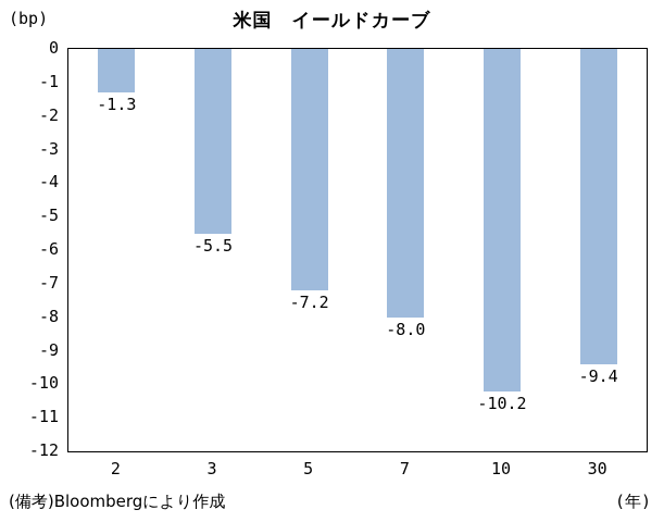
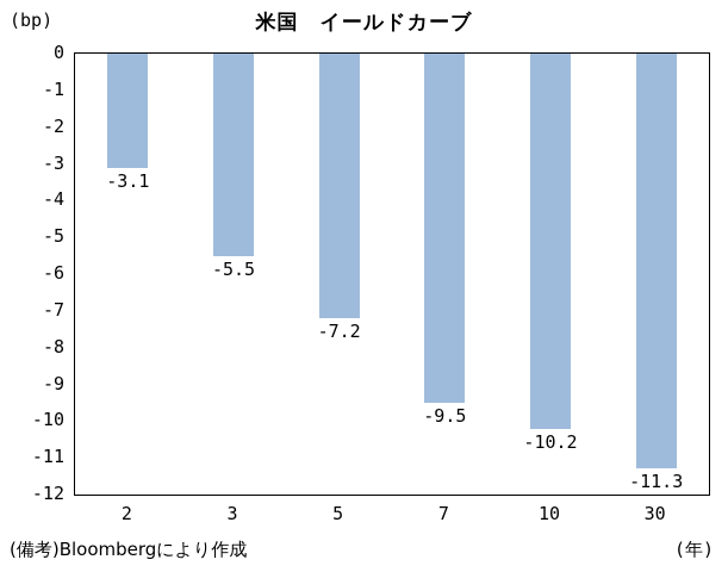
2: -1.3 -> -3.1
7: -8.0 -> -9.5
30: -9.4 -> -11.3
